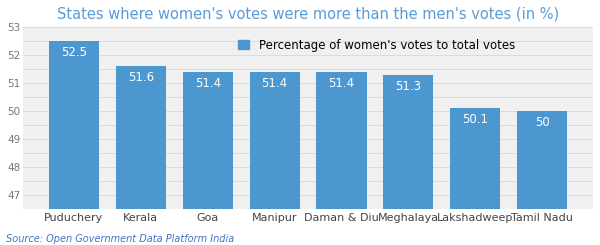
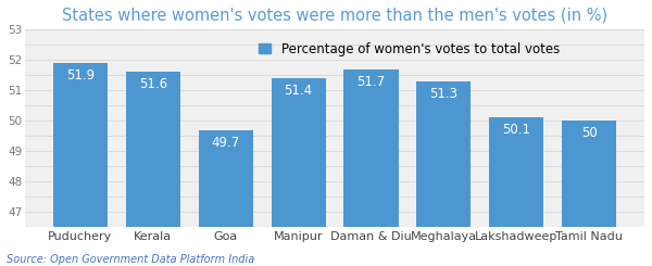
Puduchery: 52.5 -> 51.9
Goa: 51.4 -> 49.7
Daman & Diu: 51.4 -> 51.7
